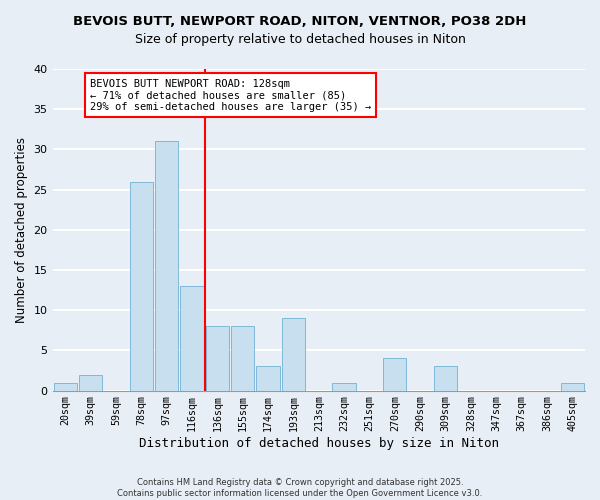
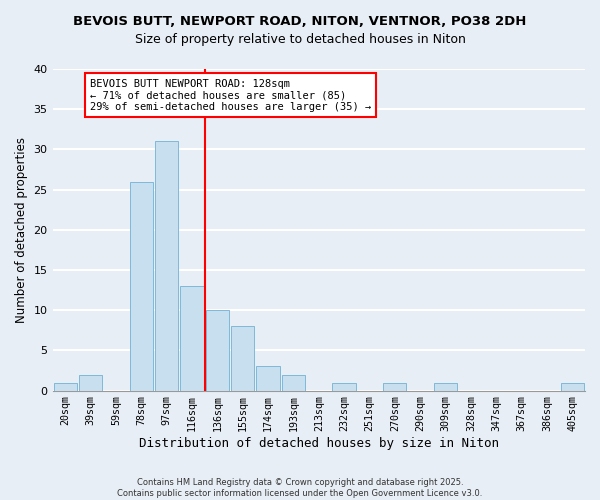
136sqm: 8 -> 10
193sqm: 9 -> 2
270sqm: 4 -> 1
309sqm: 3 -> 1
